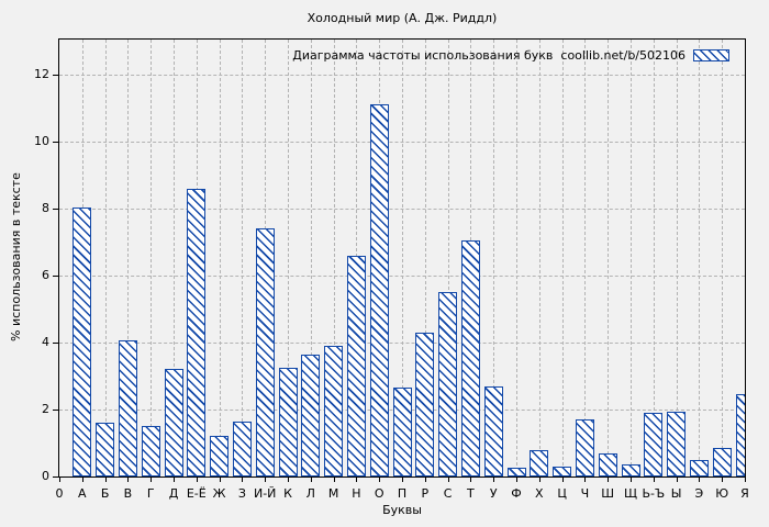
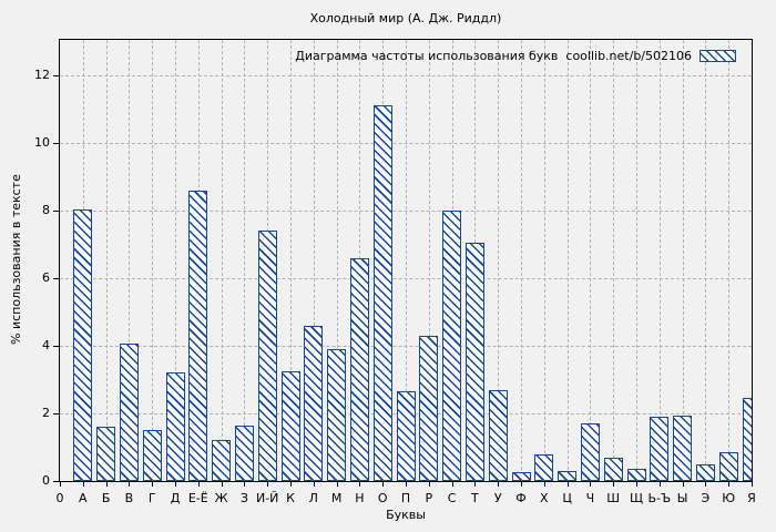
Л: 3.6 -> 4.6
С: 5.5 -> 8.0
